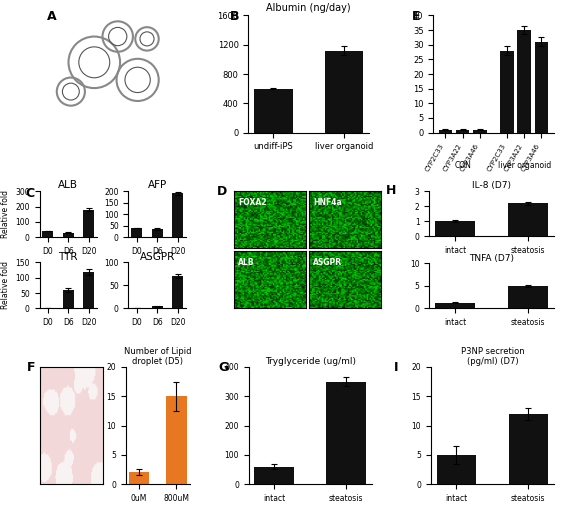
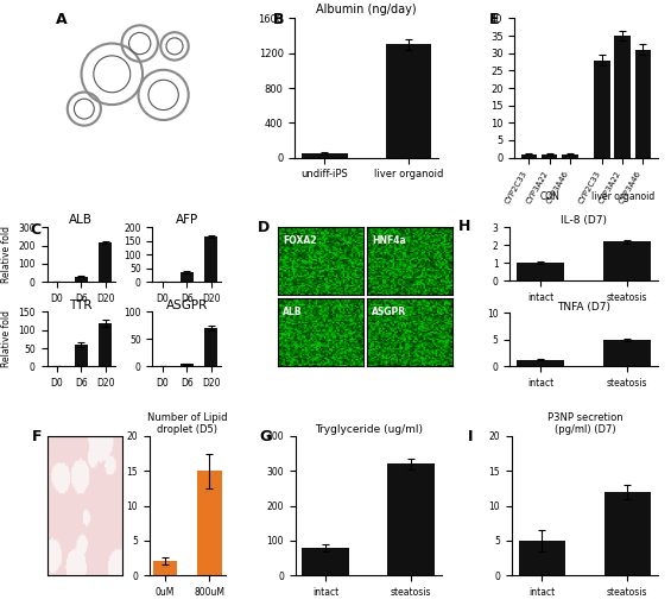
Albumin (ng/day)/undiff-iPS: 600 -> 50
Albumin (ng/day)/liver organoid: 1120 -> 1300
ALB/D0: 40 -> 0
ALB/D20: 180 -> 220
AFP/D0: 40 -> 2
AFP/D20: 190 -> 165
Tryglyceride (ug/ml)/intact: 60 -> 80
Tryglyceride (ug/ml)/steatosis: 350 -> 320
